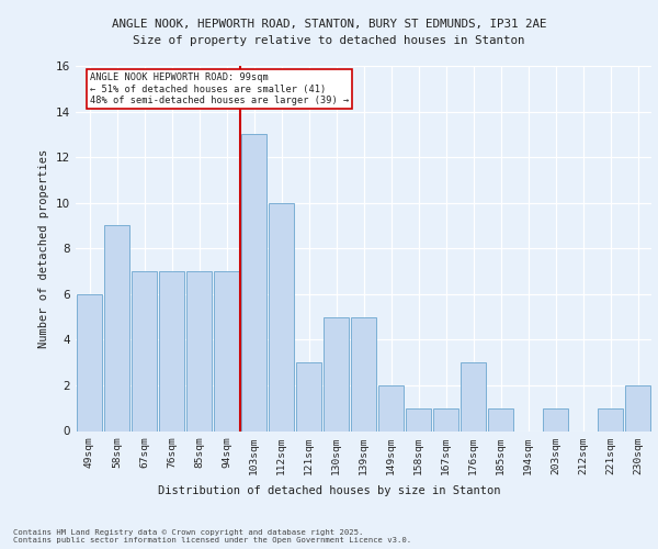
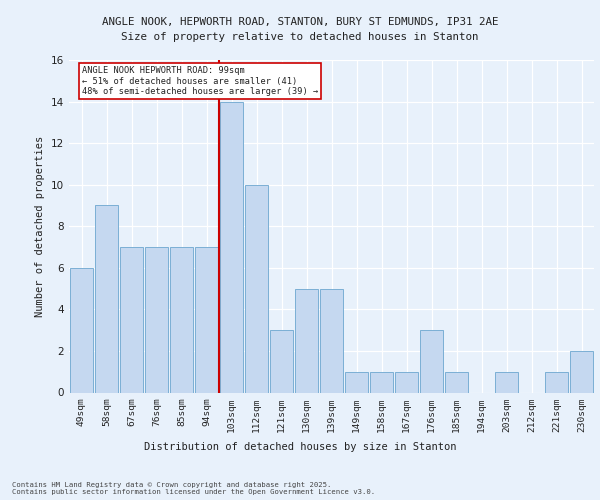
103sqm: 13 -> 14
149sqm: 2 -> 1
